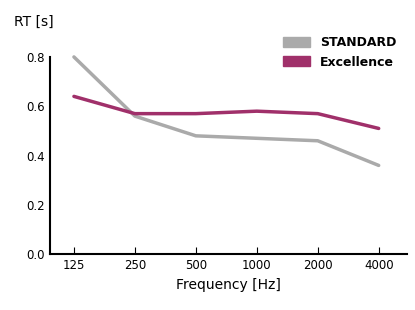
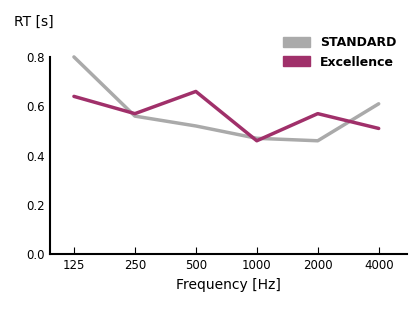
STANDARD/500: 0.48 -> 0.52
Excellence/500: 0.57 -> 0.66
Excellence/1000: 0.58 -> 0.46
STANDARD/4000: 0.36 -> 0.61
